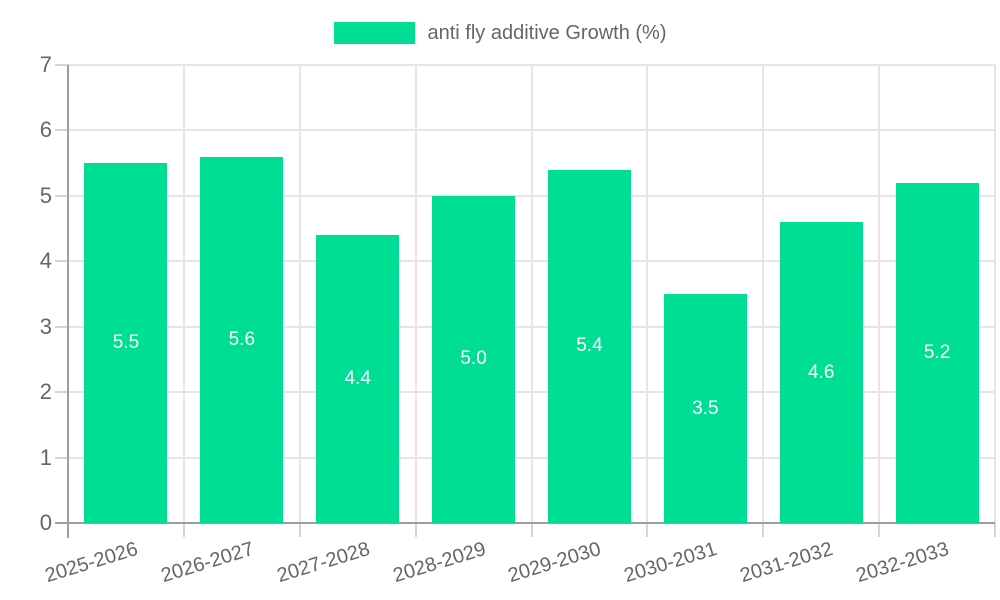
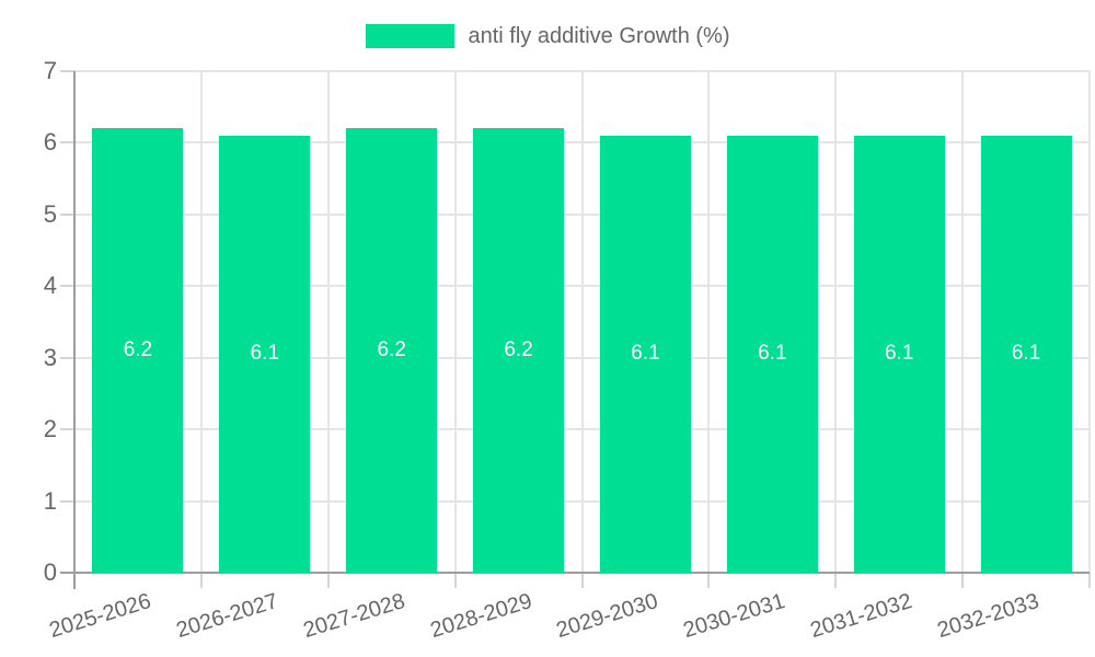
2025-2026: 5.5 -> 6.2
2026-2027: 5.6 -> 6.1
2027-2028: 4.4 -> 6.2
2028-2029: 5.0 -> 6.2
2029-2030: 5.4 -> 6.1
2030-2031: 3.5 -> 6.1
2031-2032: 4.6 -> 6.1
2032-2033: 5.2 -> 6.1
